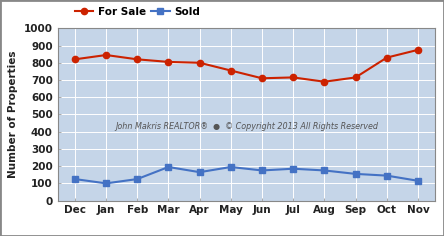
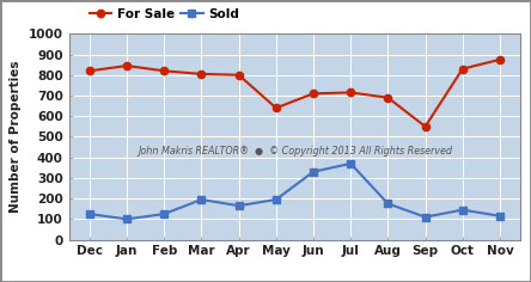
For Sale/May: 760 -> 640
Sold/Jun: 180 -> 330
Sold/Jul: 180 -> 370
For Sale/Sep: 720 -> 550
Sold/Sep: 160 -> 110
